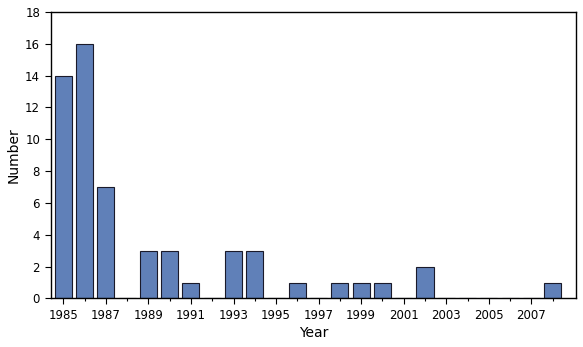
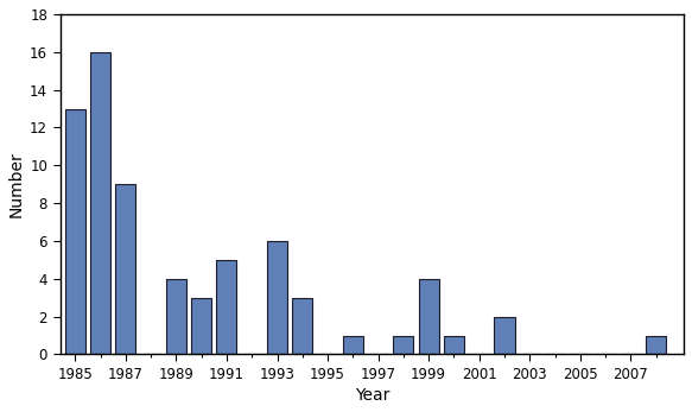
1985: 14 -> 13
1987: 7 -> 9
1989: 3 -> 4
1991: 1 -> 5
1993: 3 -> 6
1999: 1 -> 4
